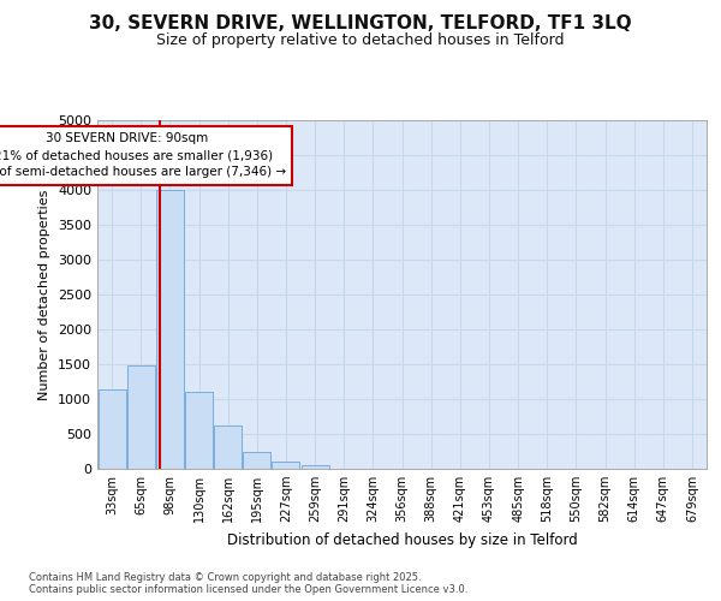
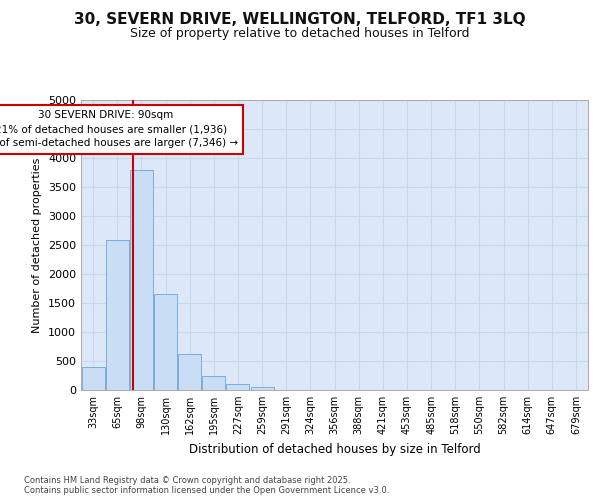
33sqm: 1140 -> 400
65sqm: 1480 -> 2580
98sqm: 4000 -> 3800
130sqm: 1100 -> 1660
